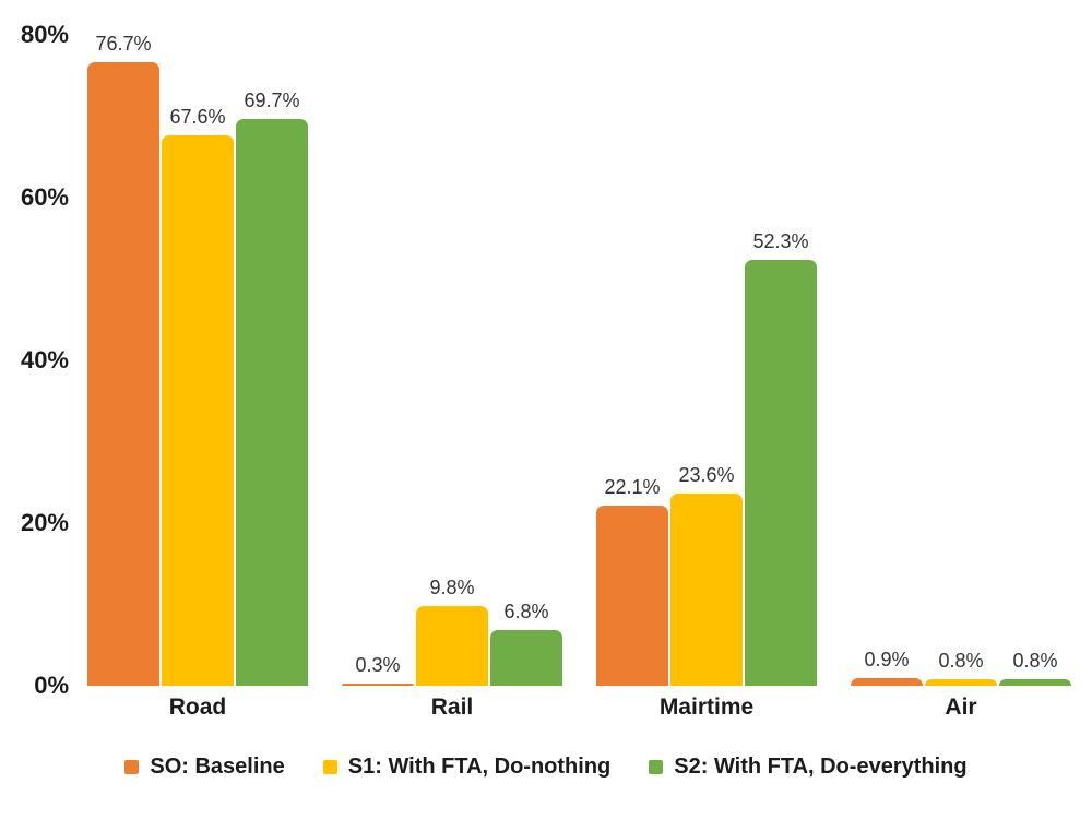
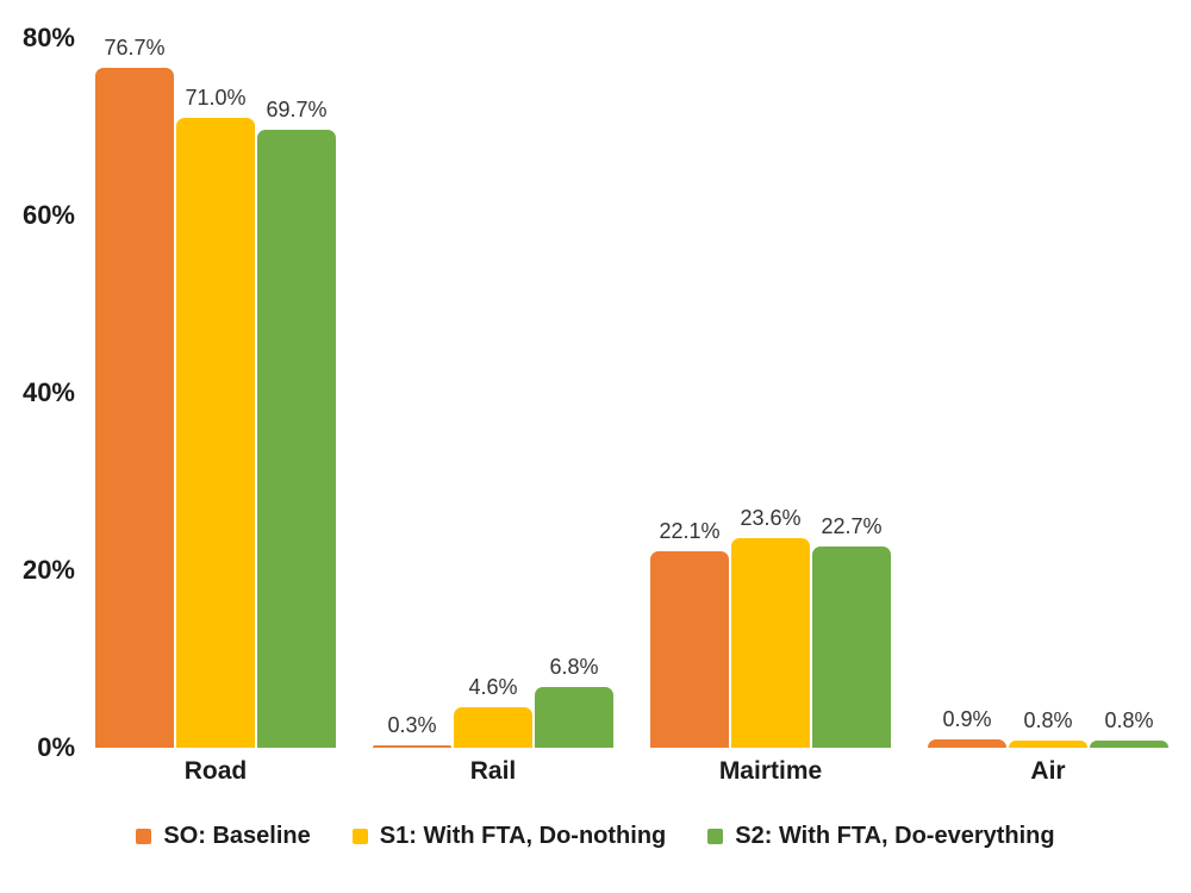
S1: With FTA, Do-nothing/Road: 67.6% -> 71.0%
S1: With FTA, Do-nothing/Rail: 9.8% -> 4.6%
S2: With FTA, Do-everything/Mairtime: 52.3% -> 22.7%
